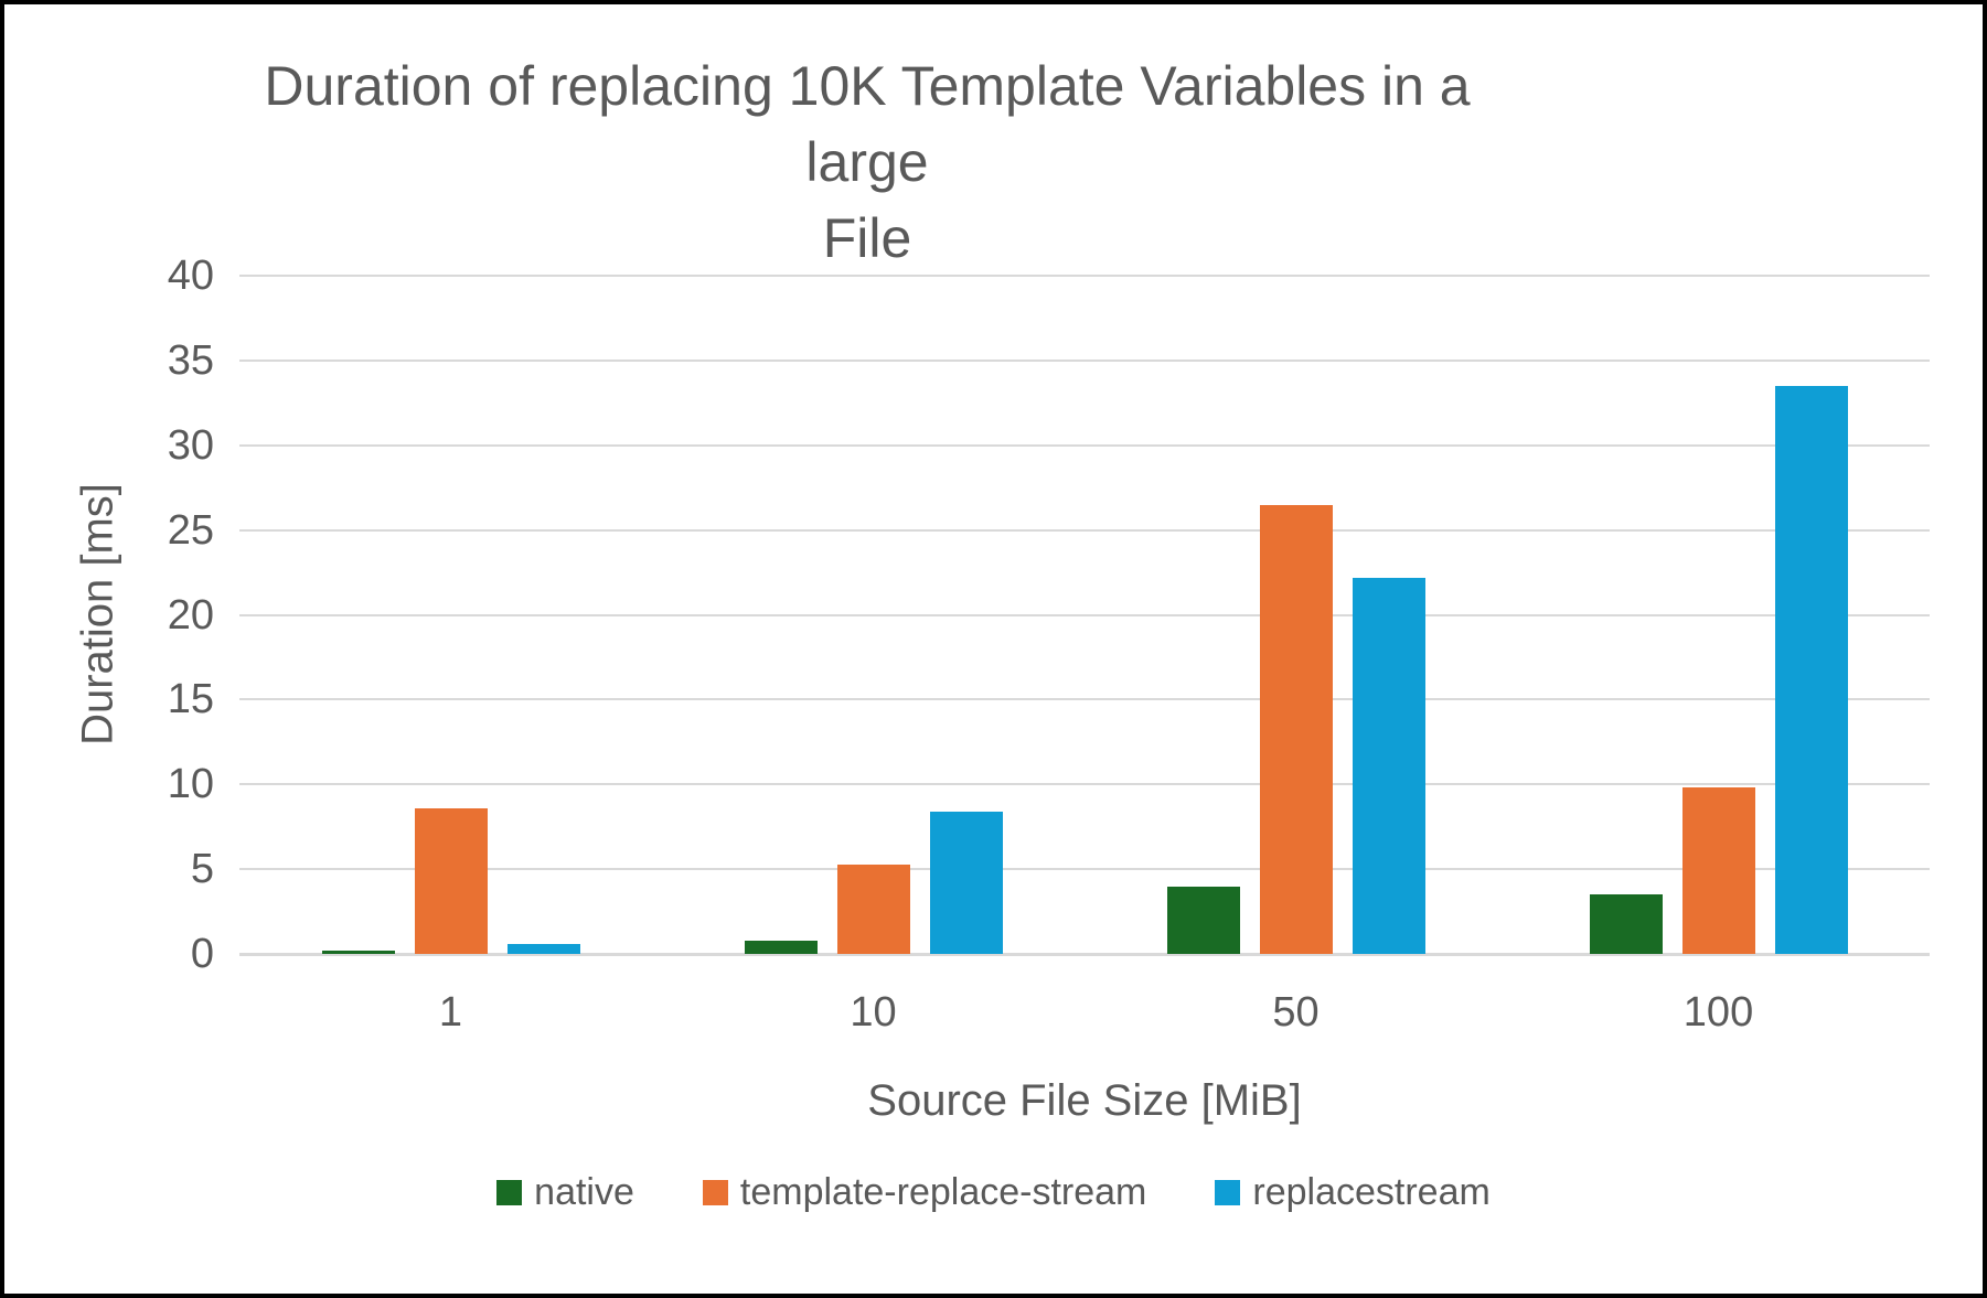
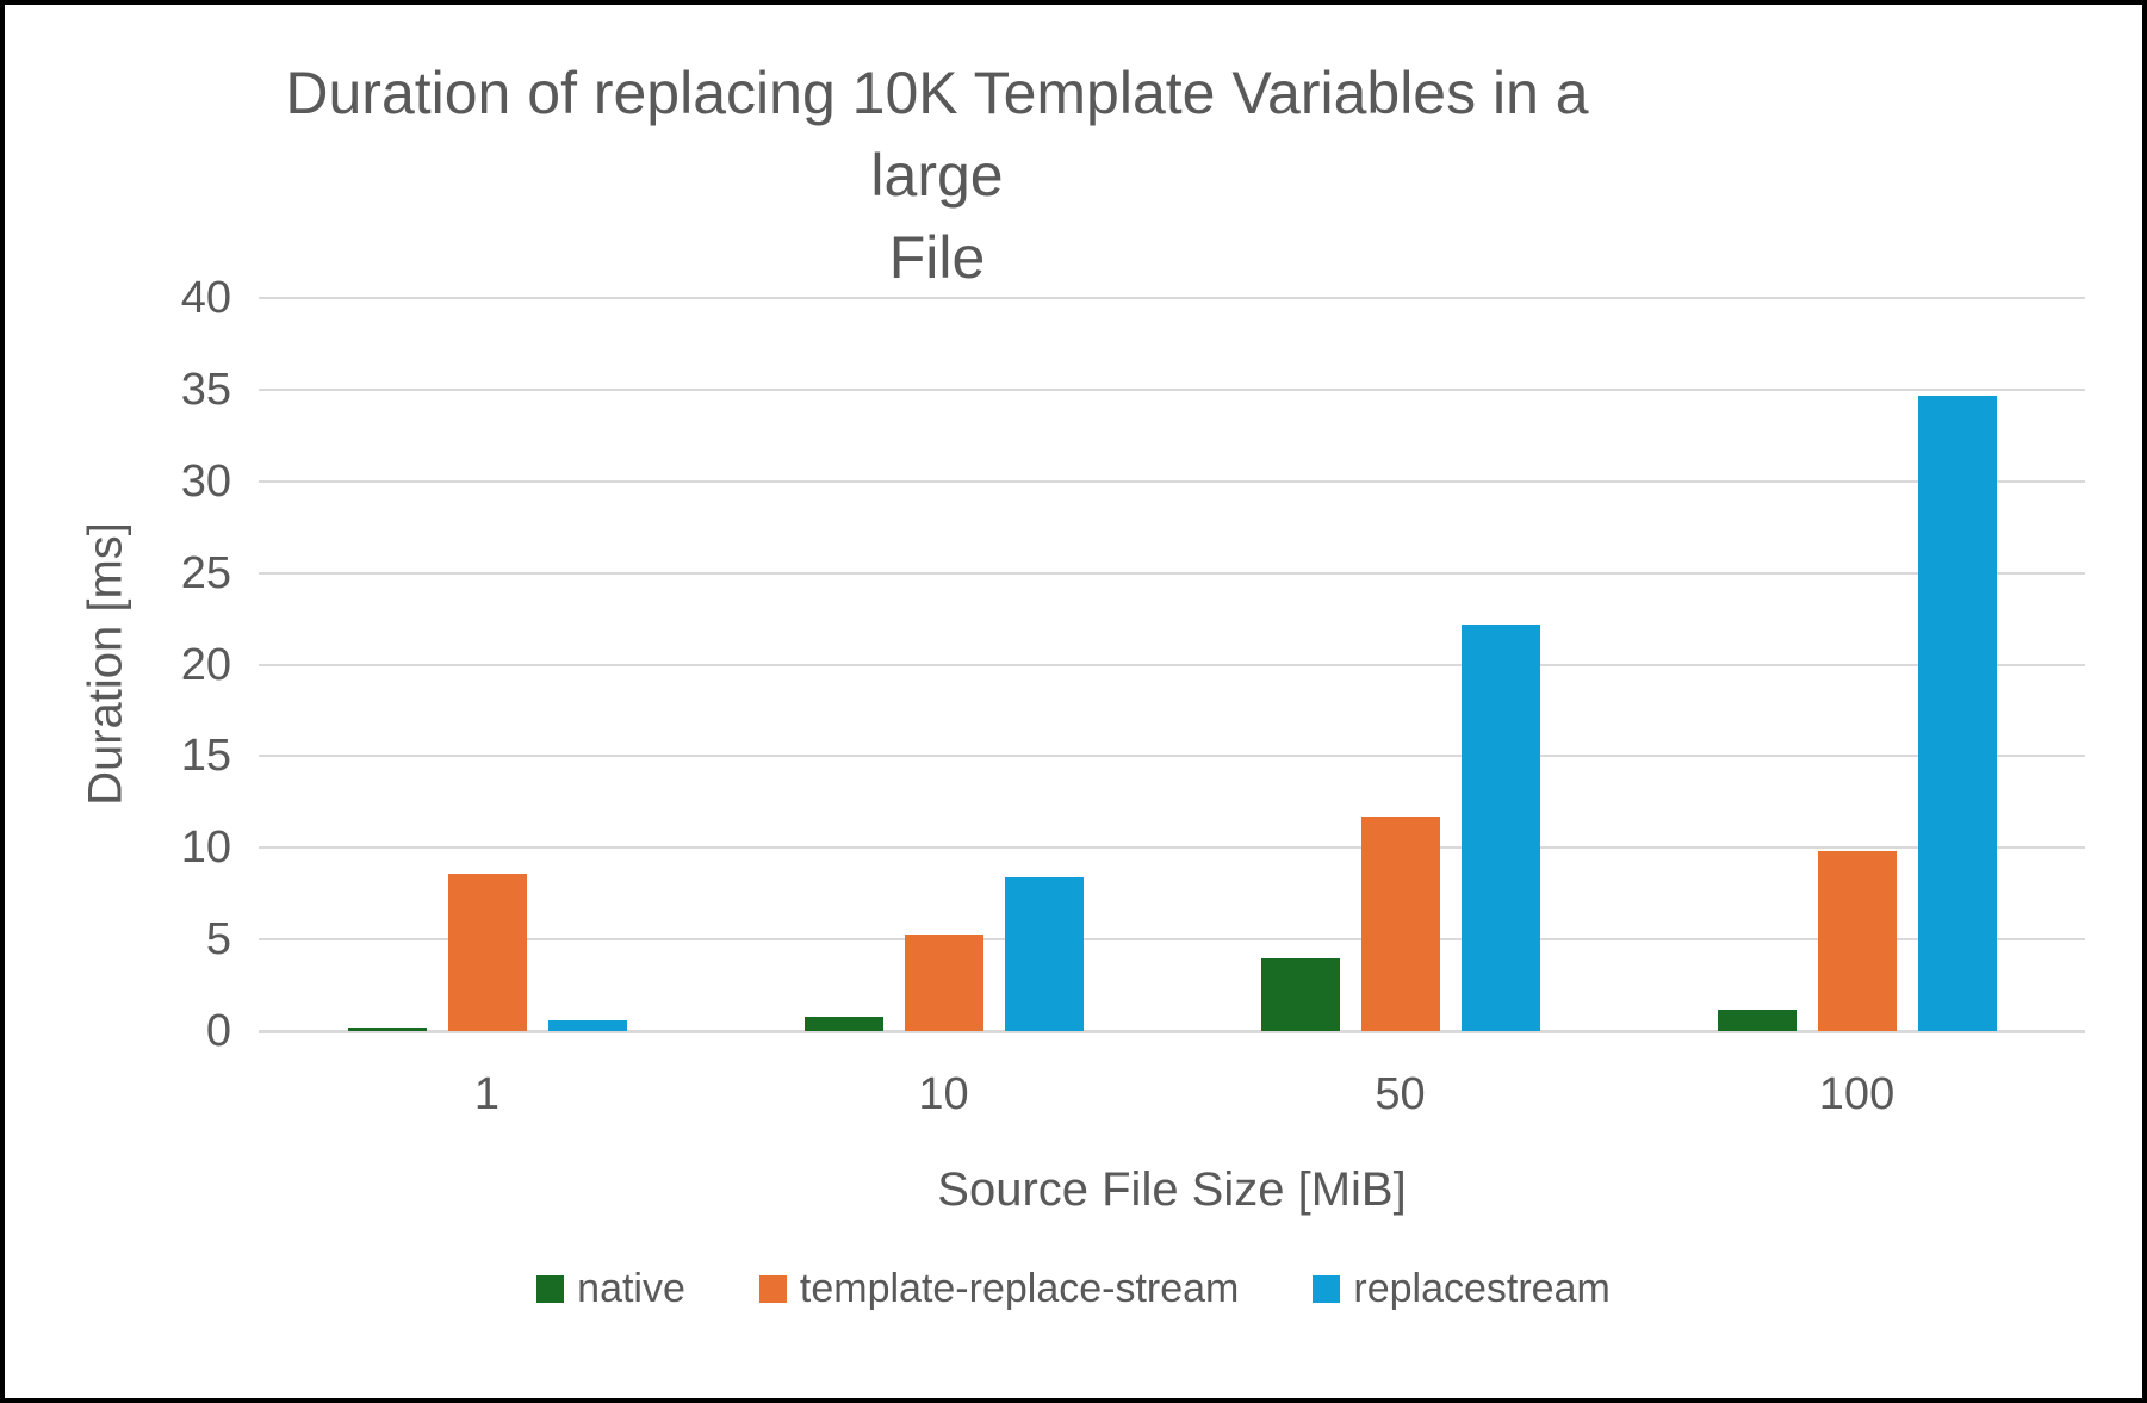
template-replace-stream/50: 26.5 -> 11.7
native/100: 3.5 -> 1.2
replacestream/100: 33.5 -> 34.7
